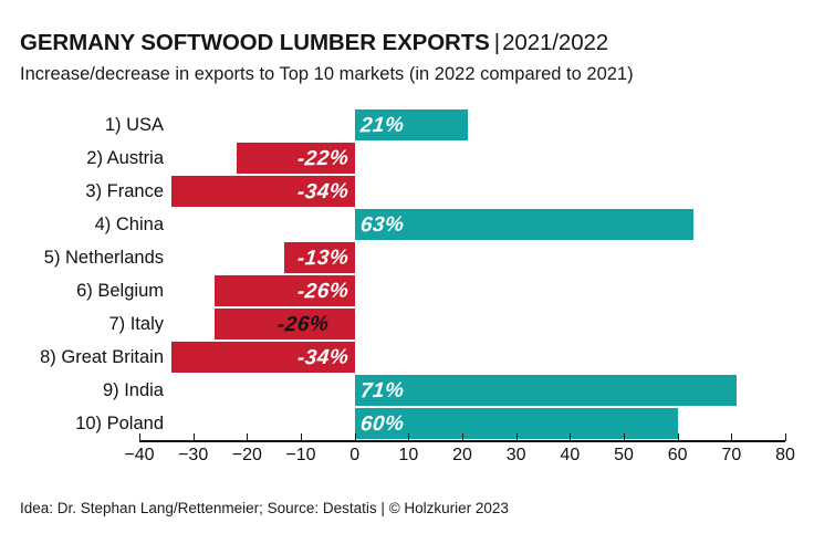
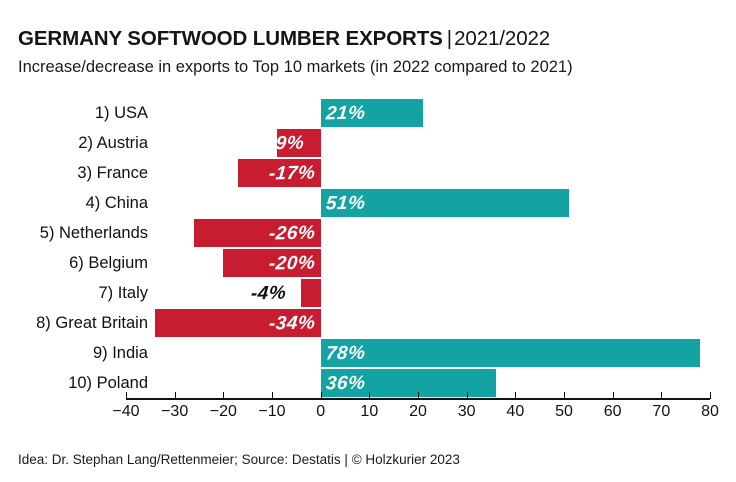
2) Austria: -22% -> -9%
3) France: -34% -> -17%
4) China: 63% -> 51%
5) Netherlands: -13% -> -26%
6) Belgium: -26% -> -20%
7) Italy: -26% -> -4%
9) India: 71% -> 78%
10) Poland: 60% -> 36%
